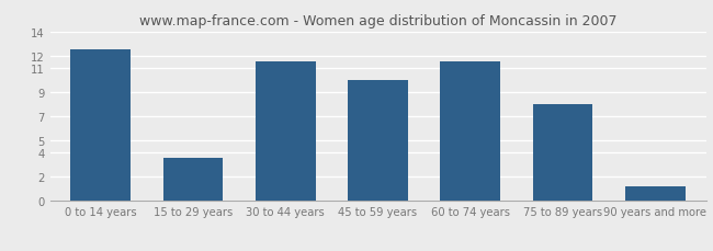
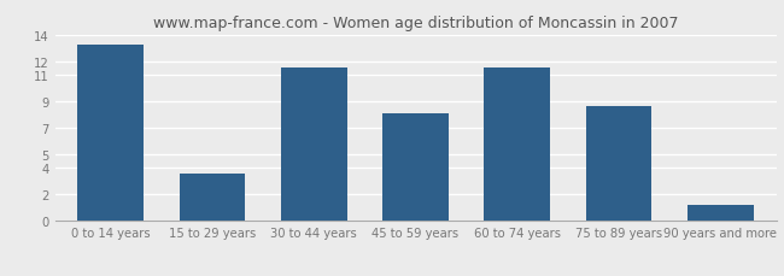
0 to 14 years: 12.5 -> 13.3
45 to 59 years: 10.0 -> 8.1
75 to 89 years: 8.0 -> 8.6
